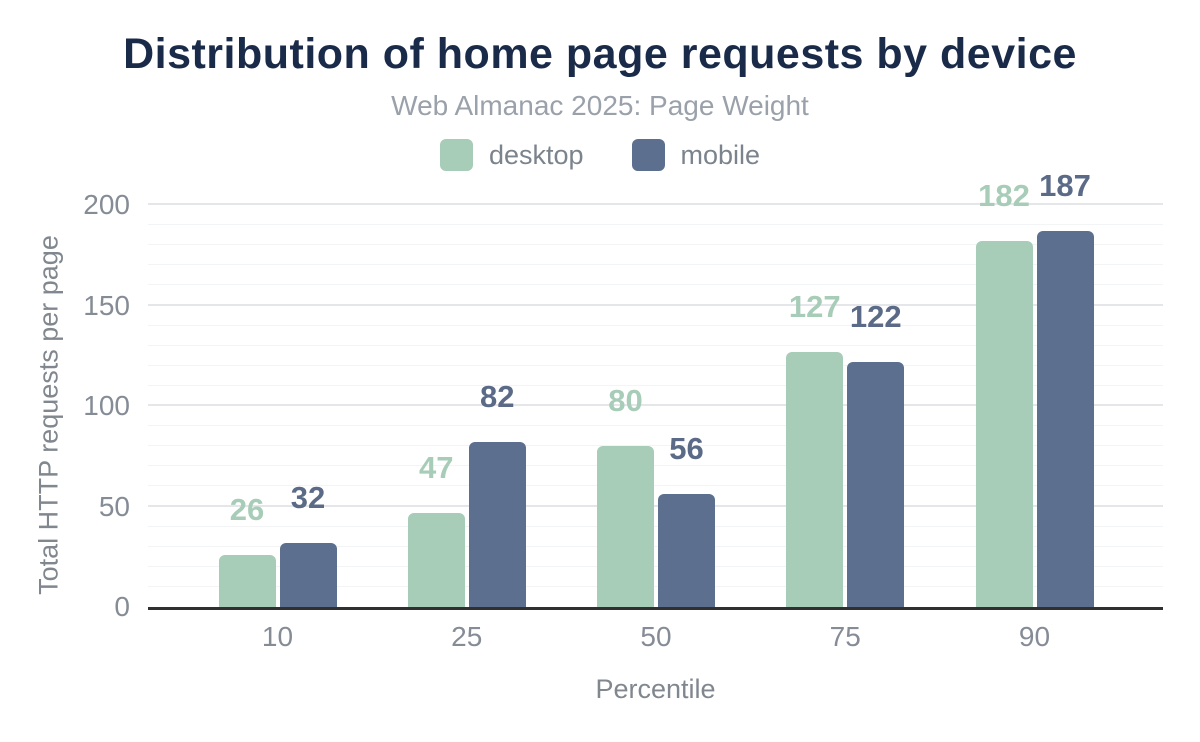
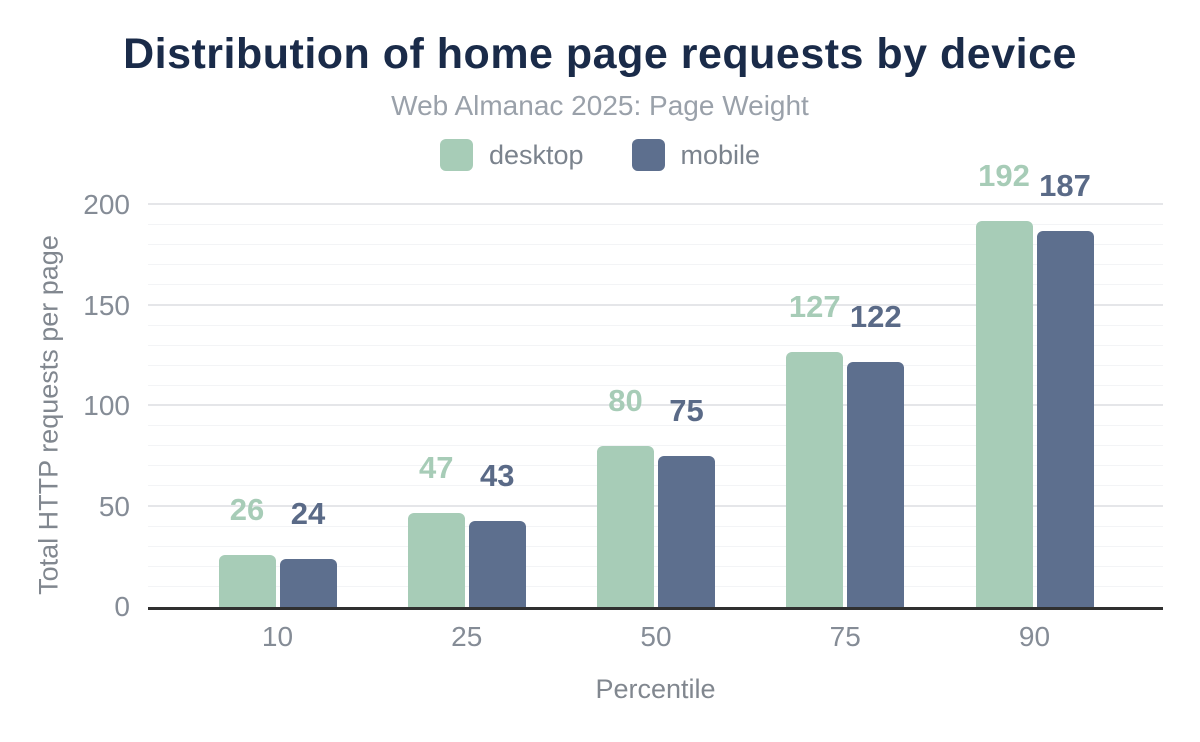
mobile/10: 32 -> 24
mobile/25: 82 -> 43
mobile/50: 56 -> 75
desktop/90: 182 -> 192
